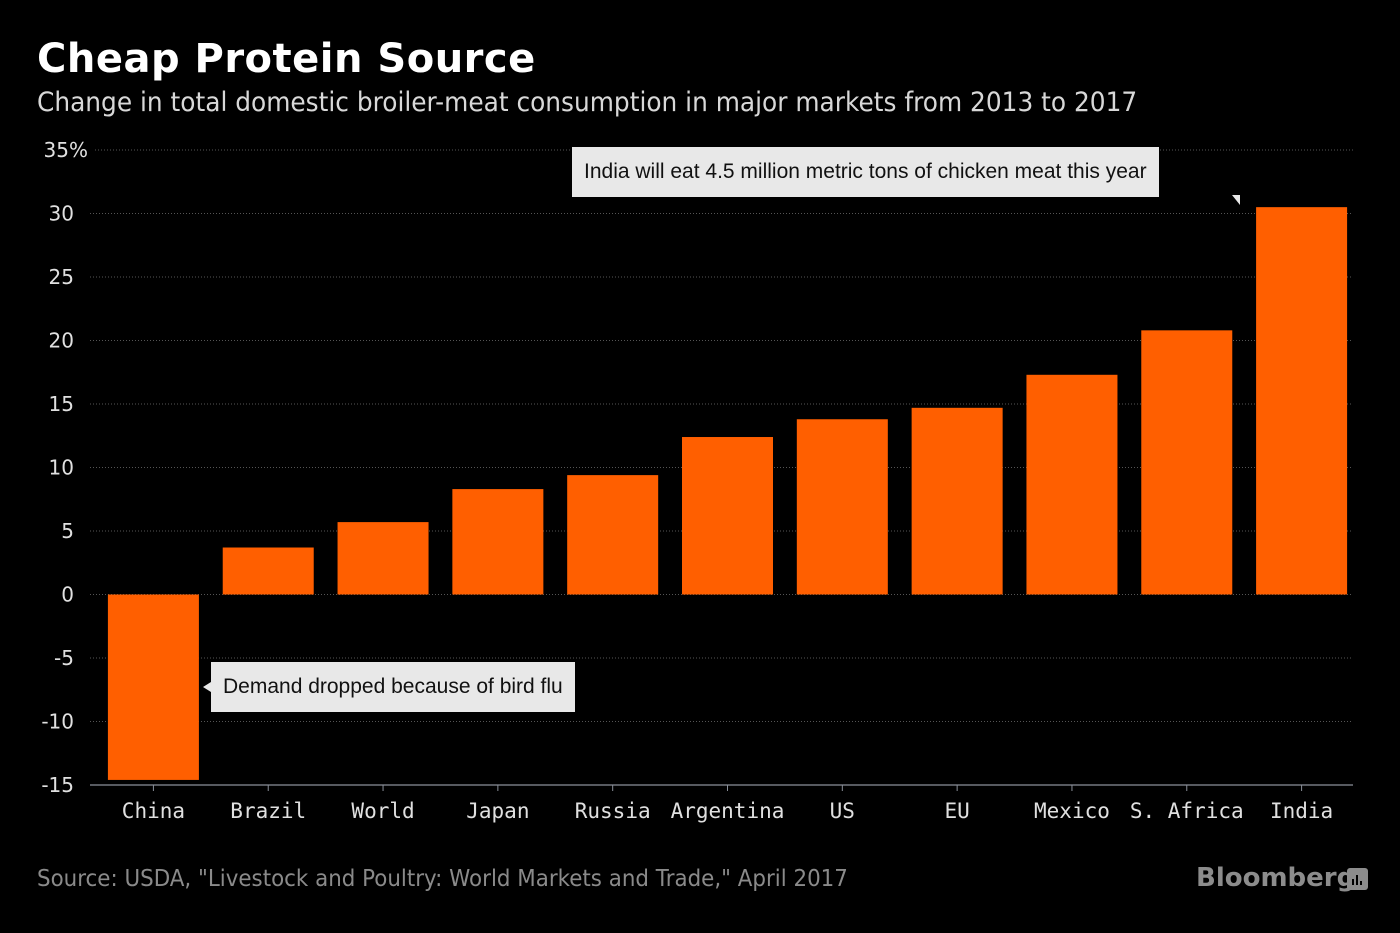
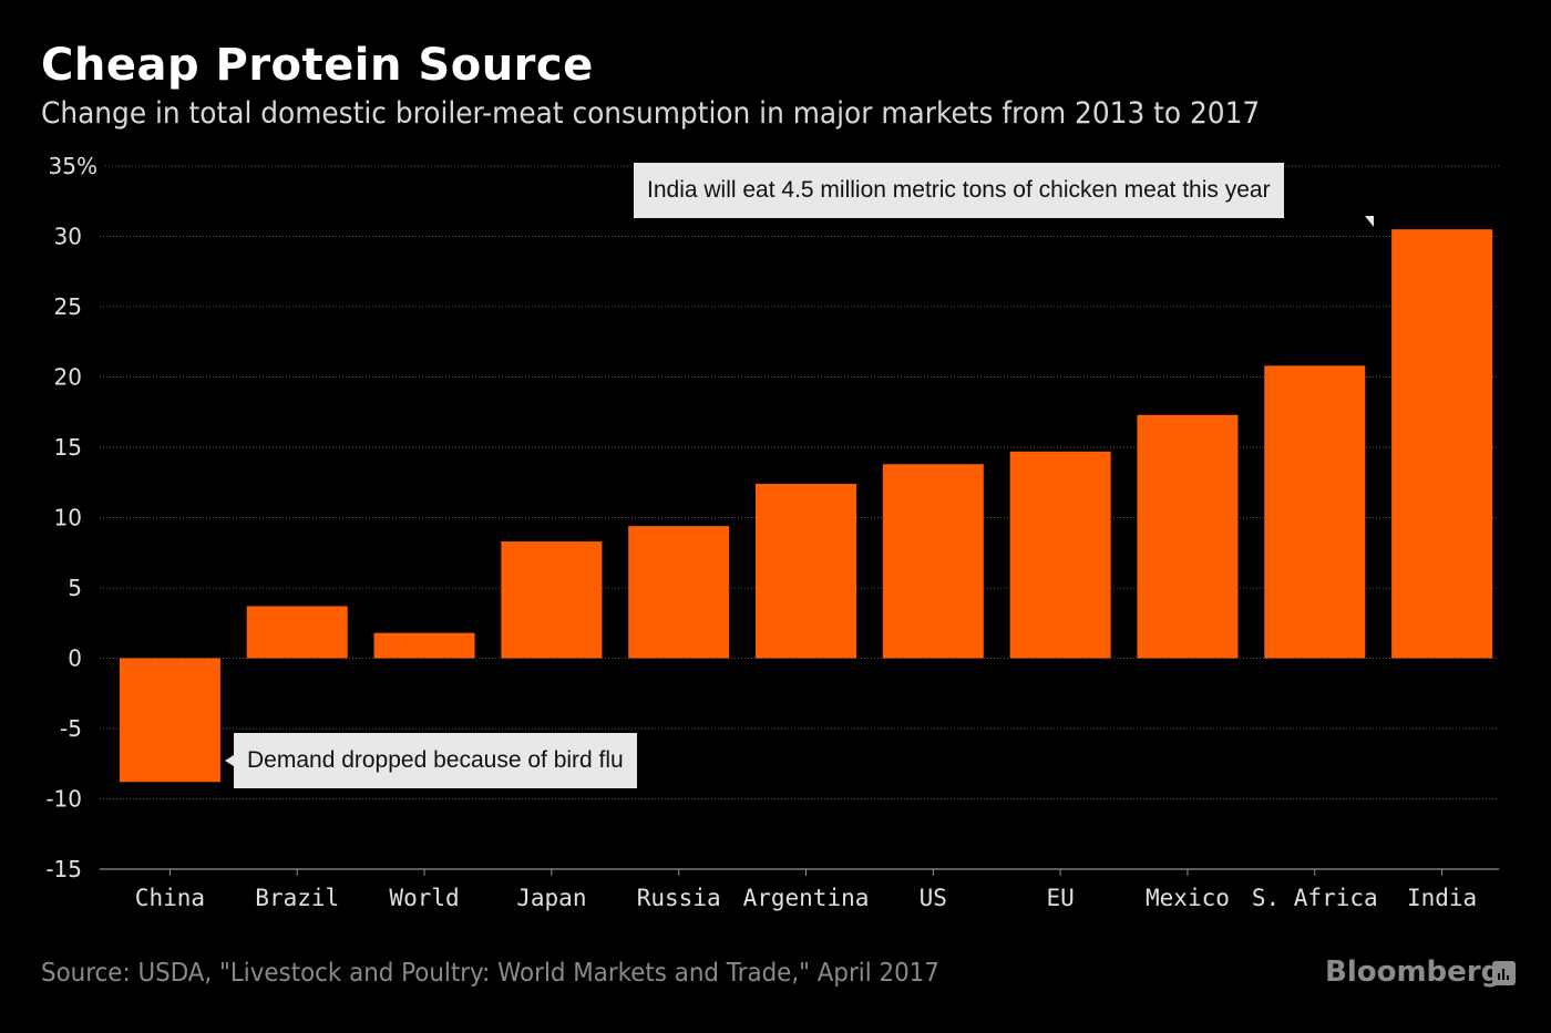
China: -14.6 -> -8.8
World: 5.7 -> 1.8
